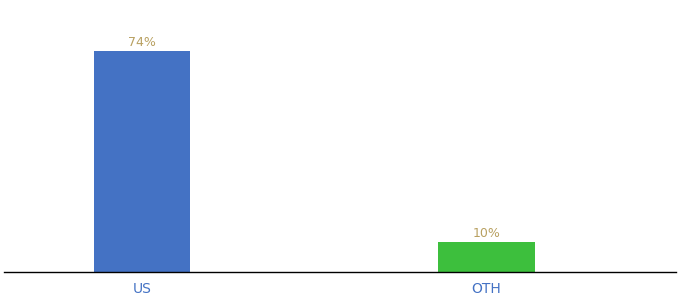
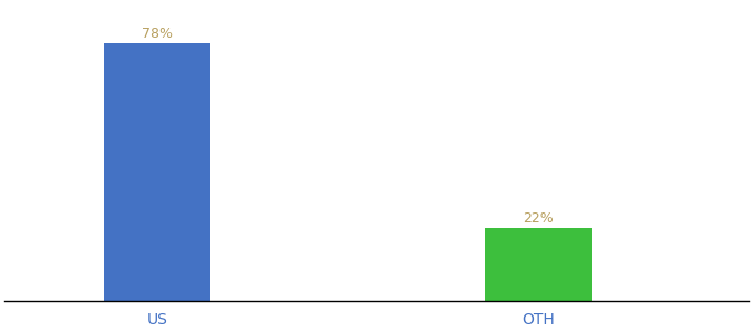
US: 74% -> 78%
OTH: 10% -> 22%
